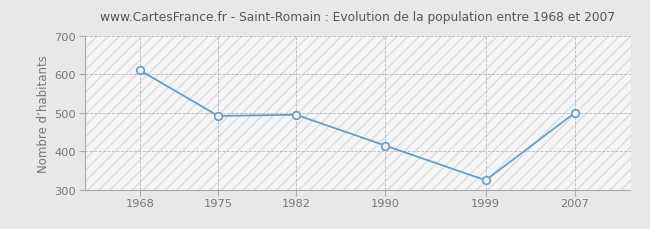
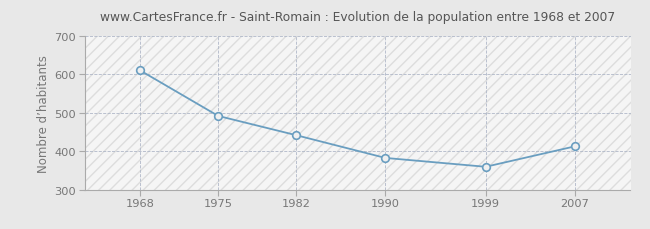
1982: 495 -> 442
1990: 415 -> 383
1999: 325 -> 360
2007: 500 -> 413
